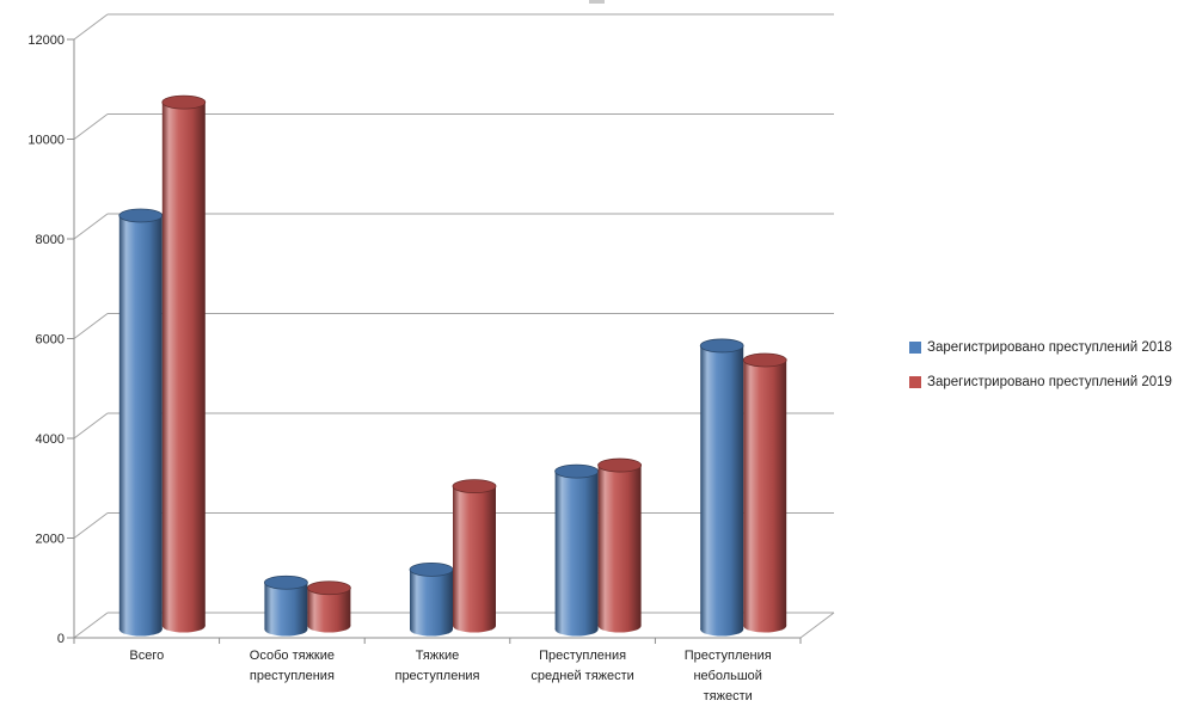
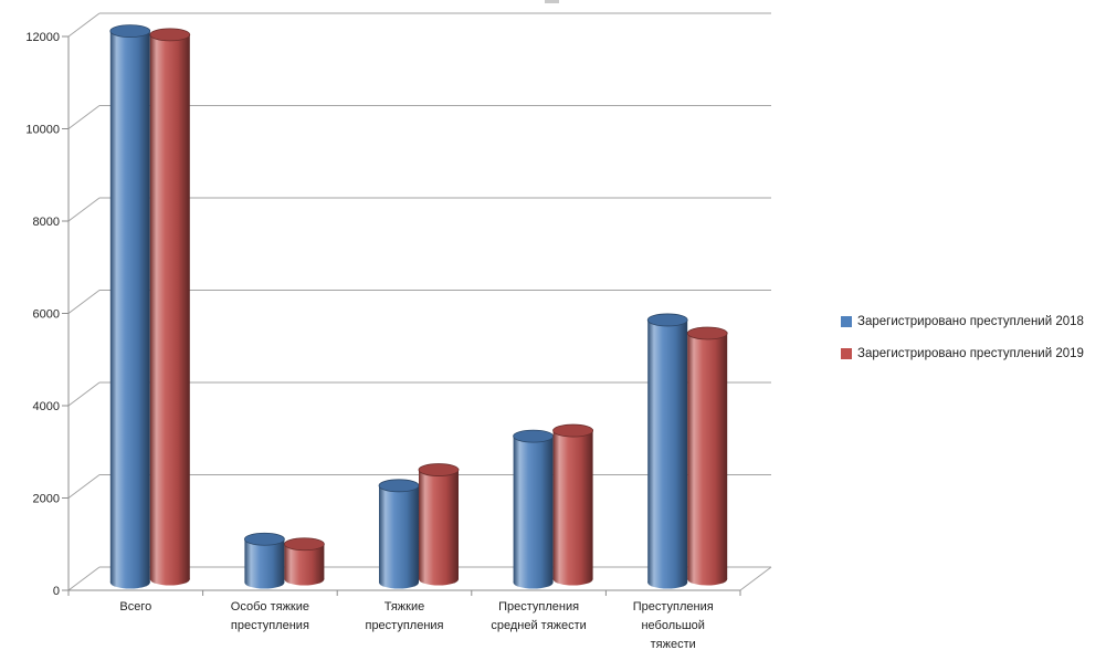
Зарегистрировано преступлений 2018/Всего: 8300 -> 12000
Зарегистрировано преступлений 2019/Всего: 10500 -> 11800
Зарегистрировано преступлений 2018/Тяжкие преступления: 1200 -> 2100
Зарегистрировано преступлений 2019/Тяжкие преступления: 2800 -> 2400
